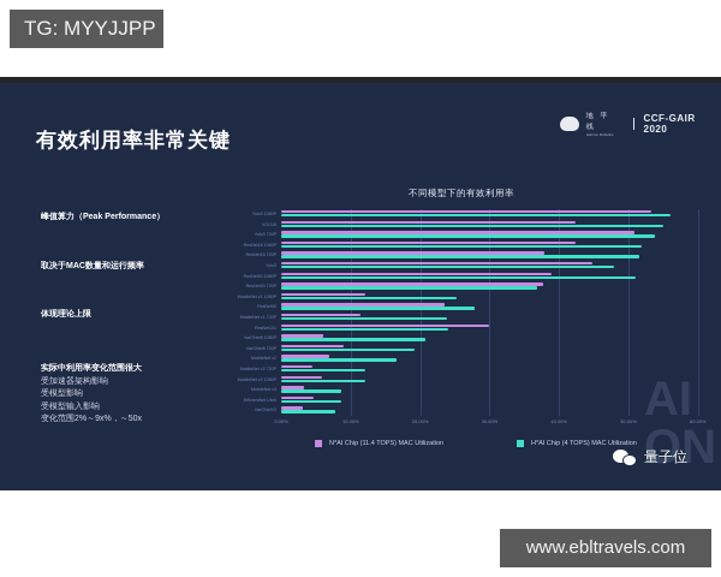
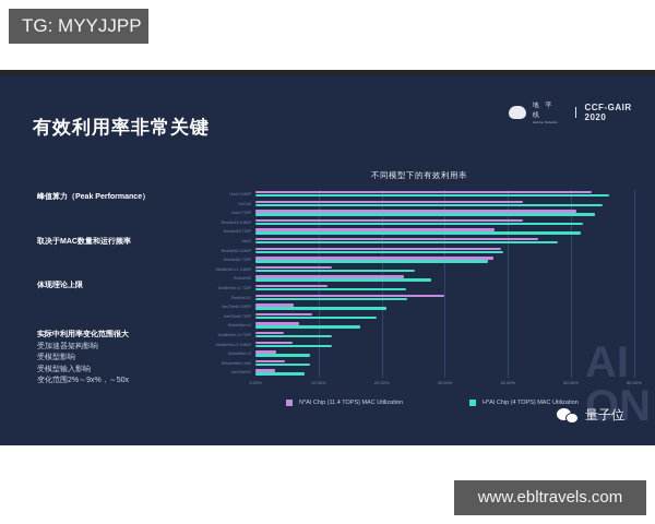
H*AI Chip (4 TOPS) MAC Utilization/ResNet50 1080P: 51% -> 39%
